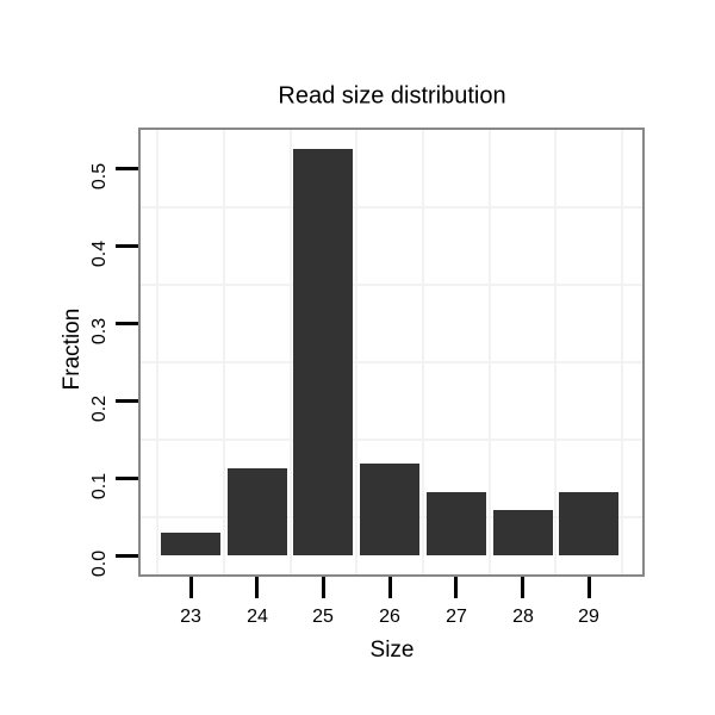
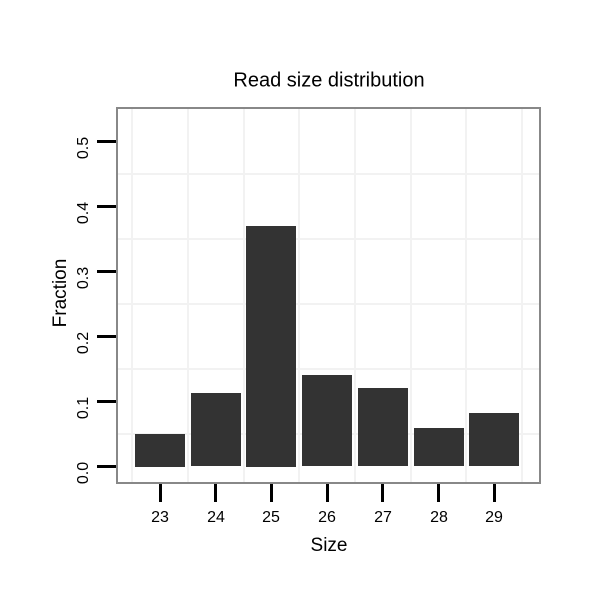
23: 0.03 -> 0.05
25: 0.53 -> 0.37
26: 0.12 -> 0.14
27: 0.08 -> 0.12
